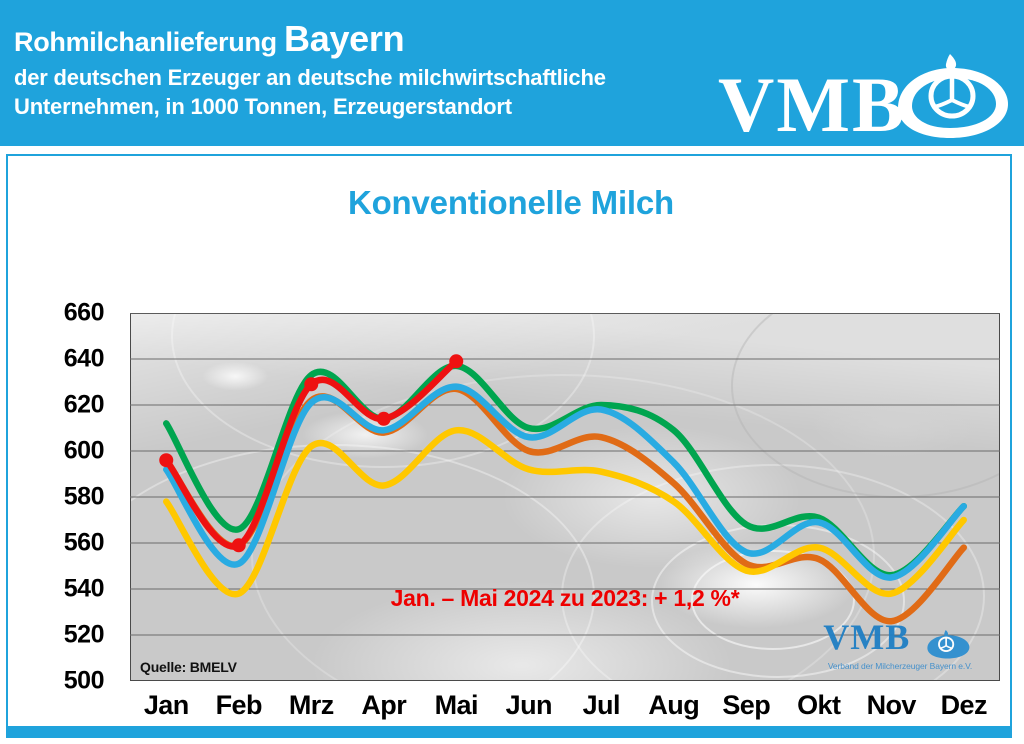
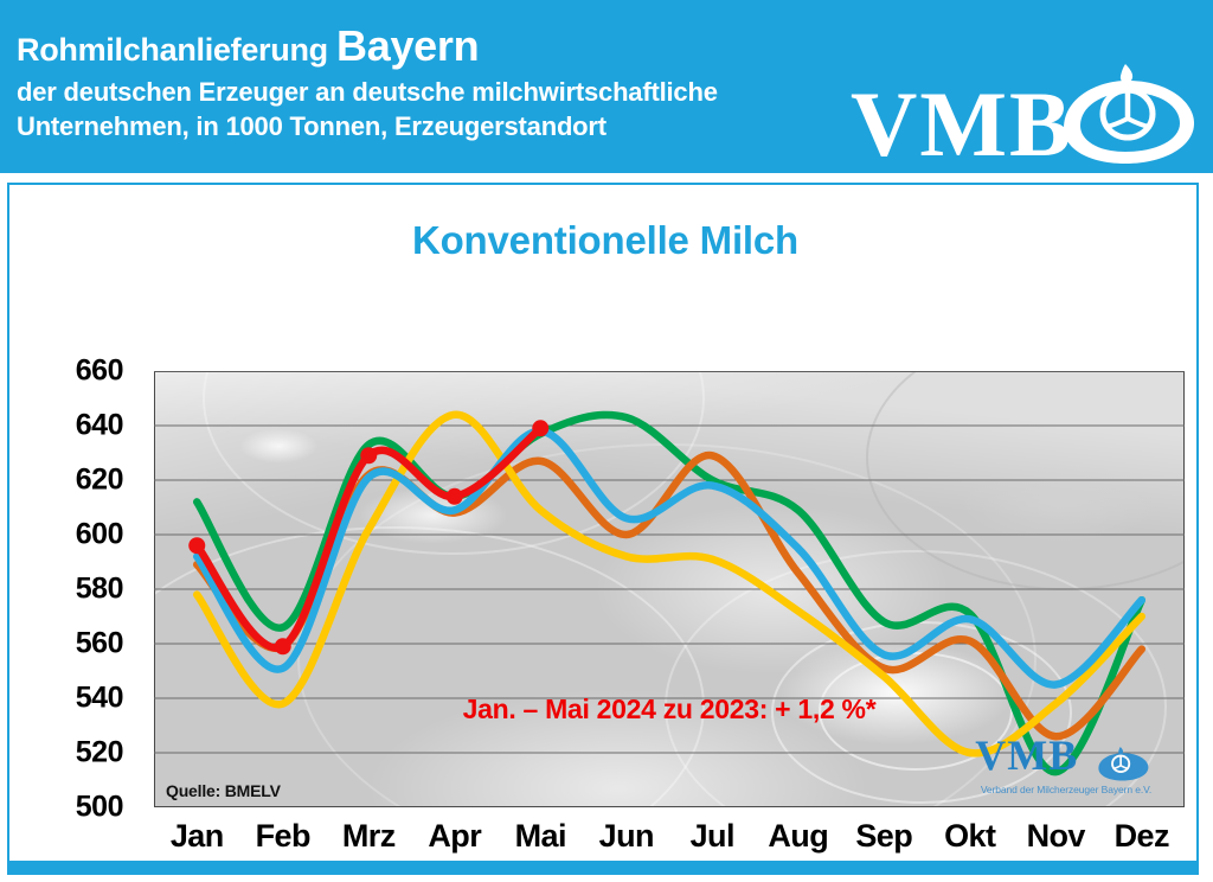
2021/Jan: 596 -> 589
2022/Apr: 585 -> 644
2023/Mai: 628 -> 638
2020/Jun: 610 -> 643
2021/Jul: 606 -> 629
2022/Aug: 578 -> 572
2021/Okt: 553 -> 561
2022/Okt: 558 -> 520
2020/Nov: 546 -> 513
